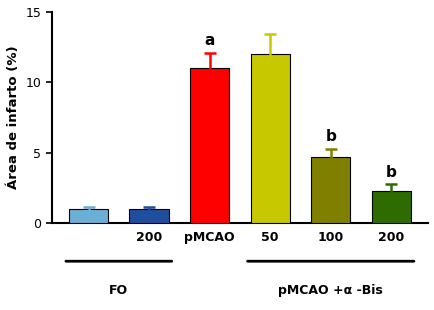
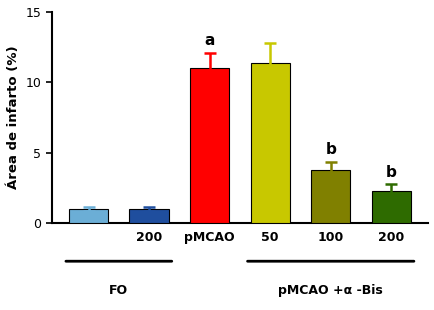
50: 12.0 -> 11.4
100: 4.7 -> 3.8
